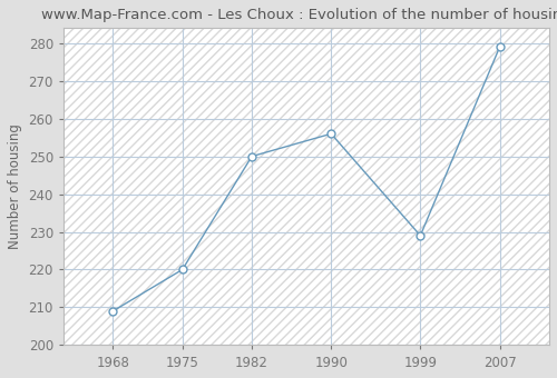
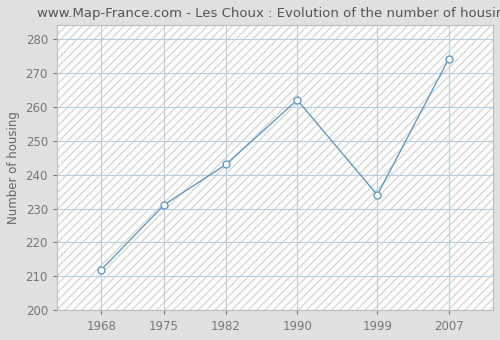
1968: 209 -> 212
1975: 220 -> 231
1982: 250 -> 243
1990: 256 -> 262
1999: 229 -> 234
2007: 279 -> 274
